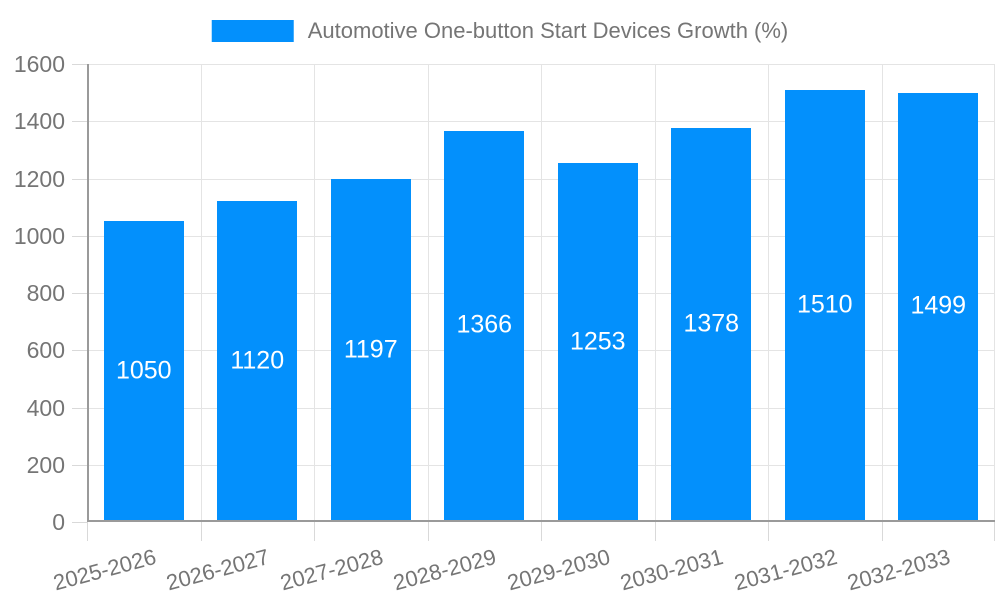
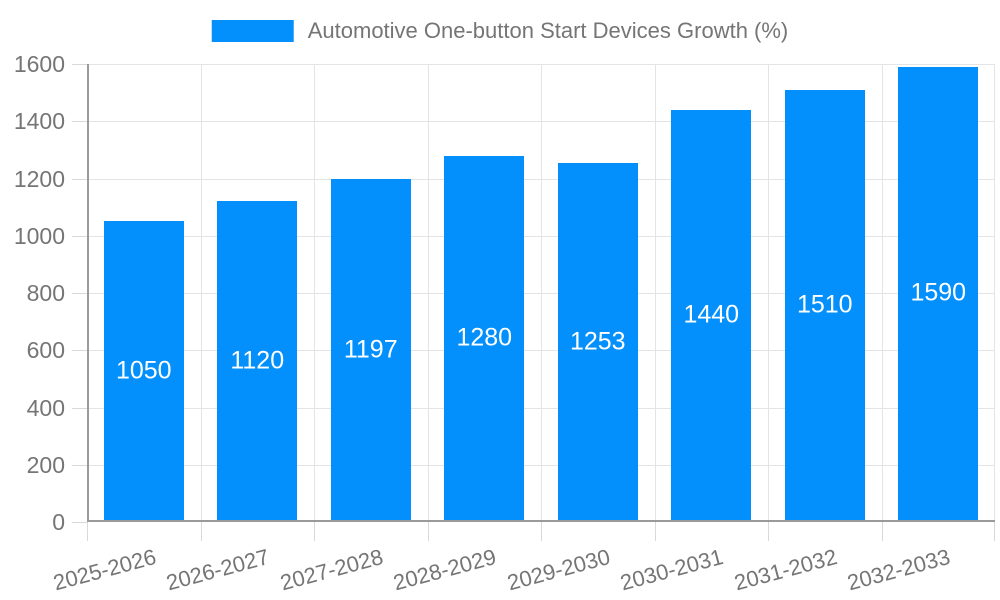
2028-2029: 1366 -> 1280
2030-2031: 1378 -> 1440
2032-2033: 1499 -> 1590
